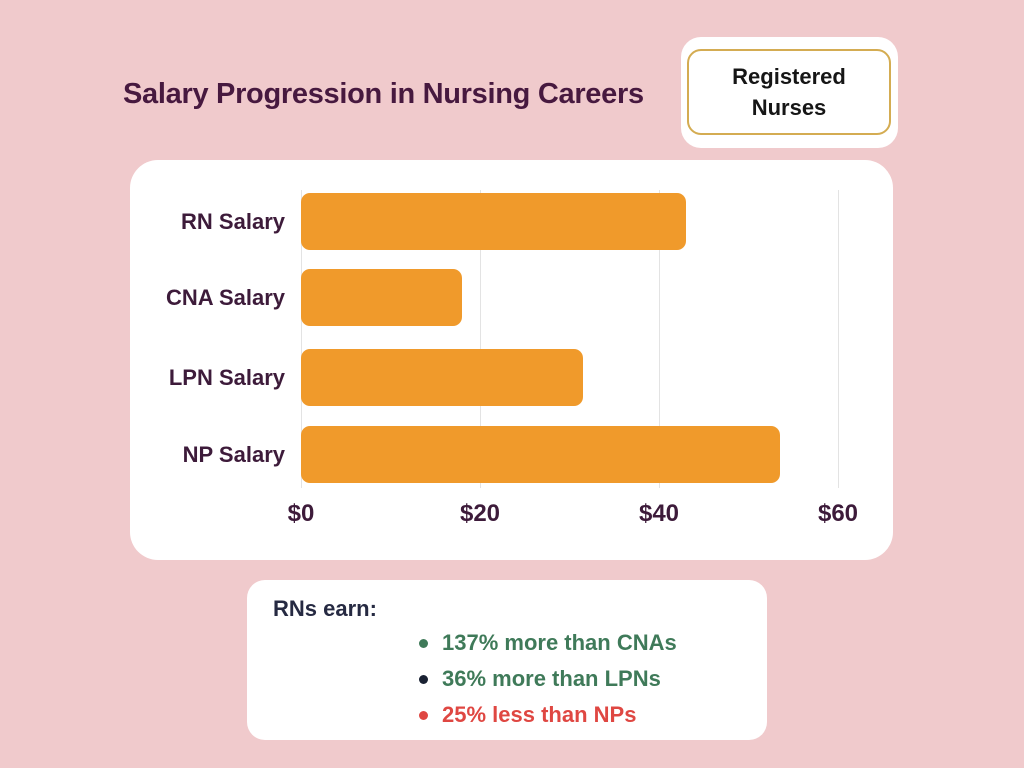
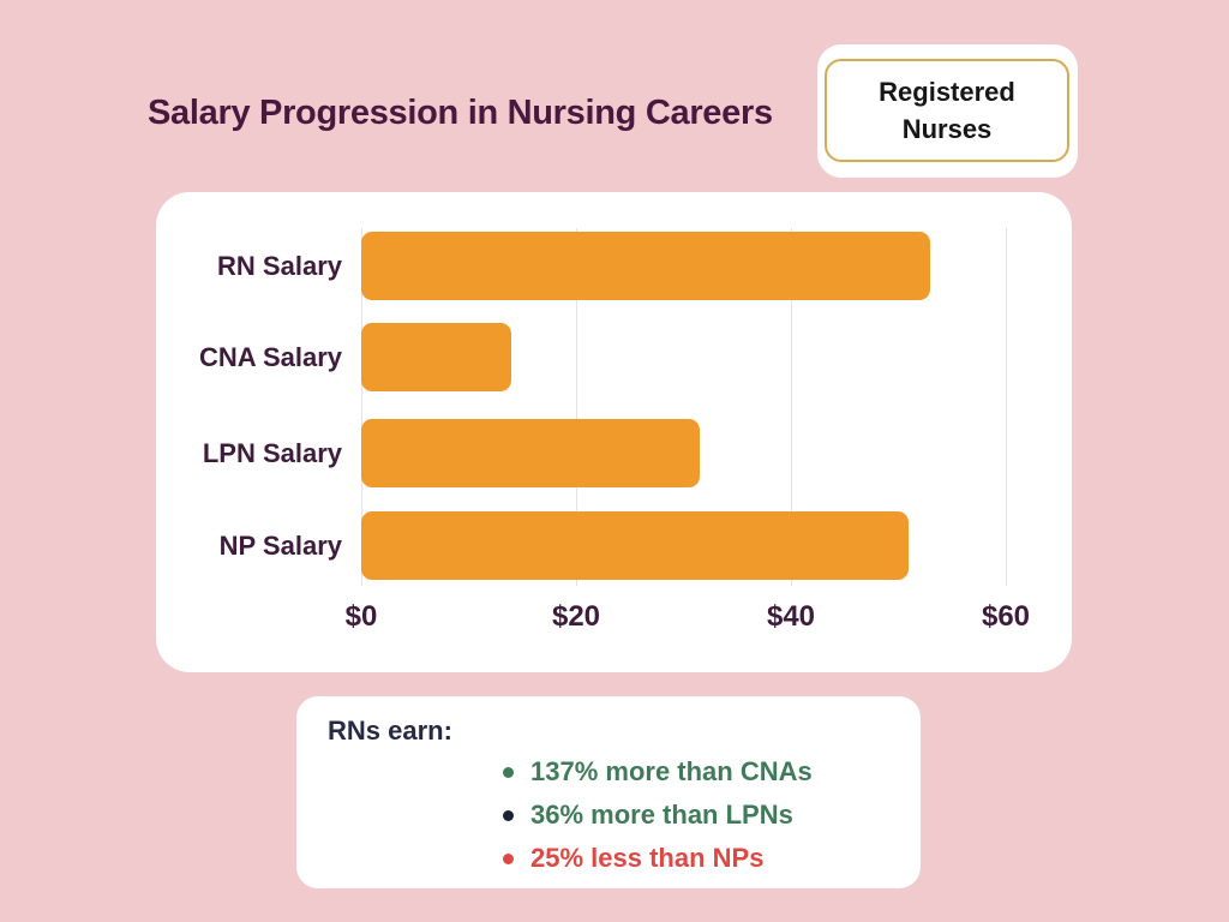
RN Salary: $43 -> $53
CNA Salary: $18 -> $14
NP Salary: $54 -> $51
